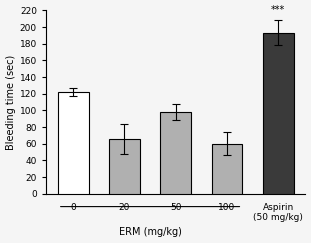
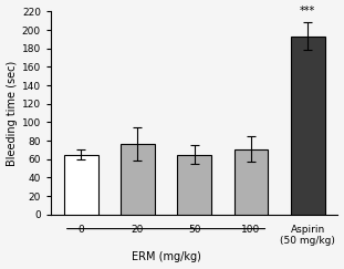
0: 122 -> 65
20: 66 -> 76
50: 98 -> 65
100: 60 -> 71
